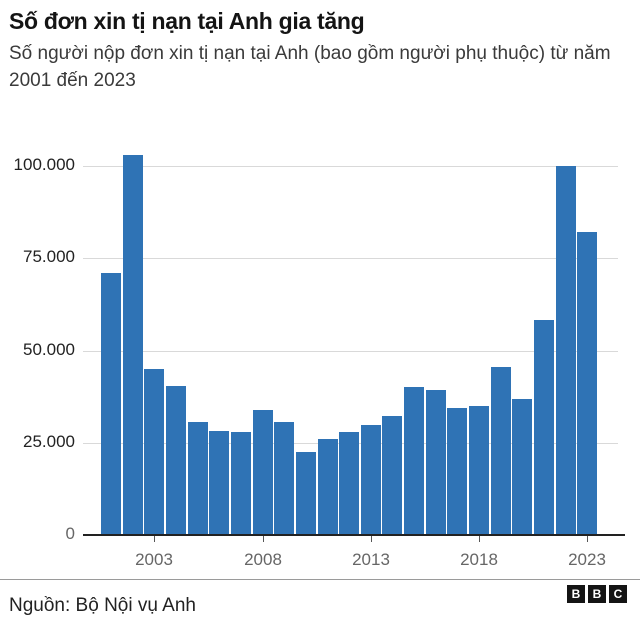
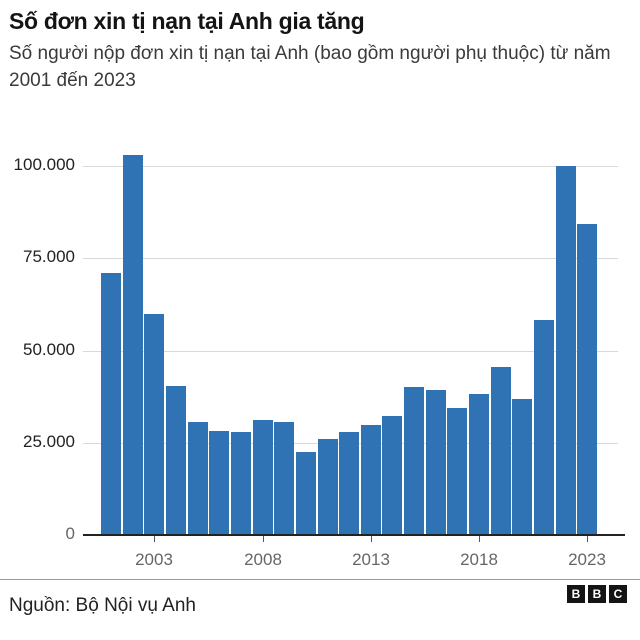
2003: 45000 -> 60000
2008: 34000 -> 31000
2018: 35000 -> 38000
2023: 82000 -> 84000
